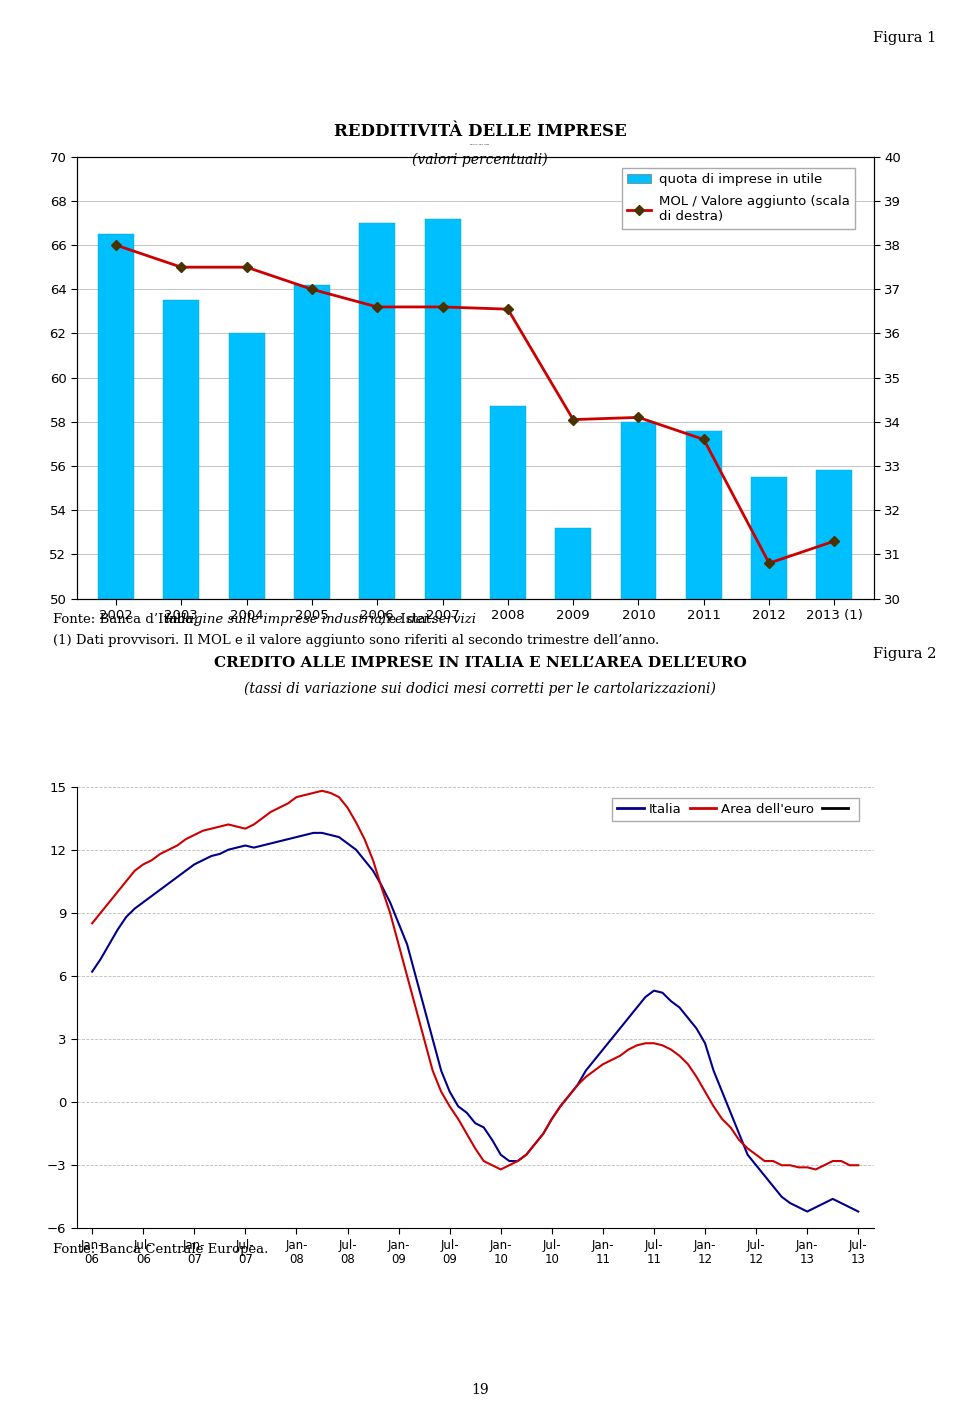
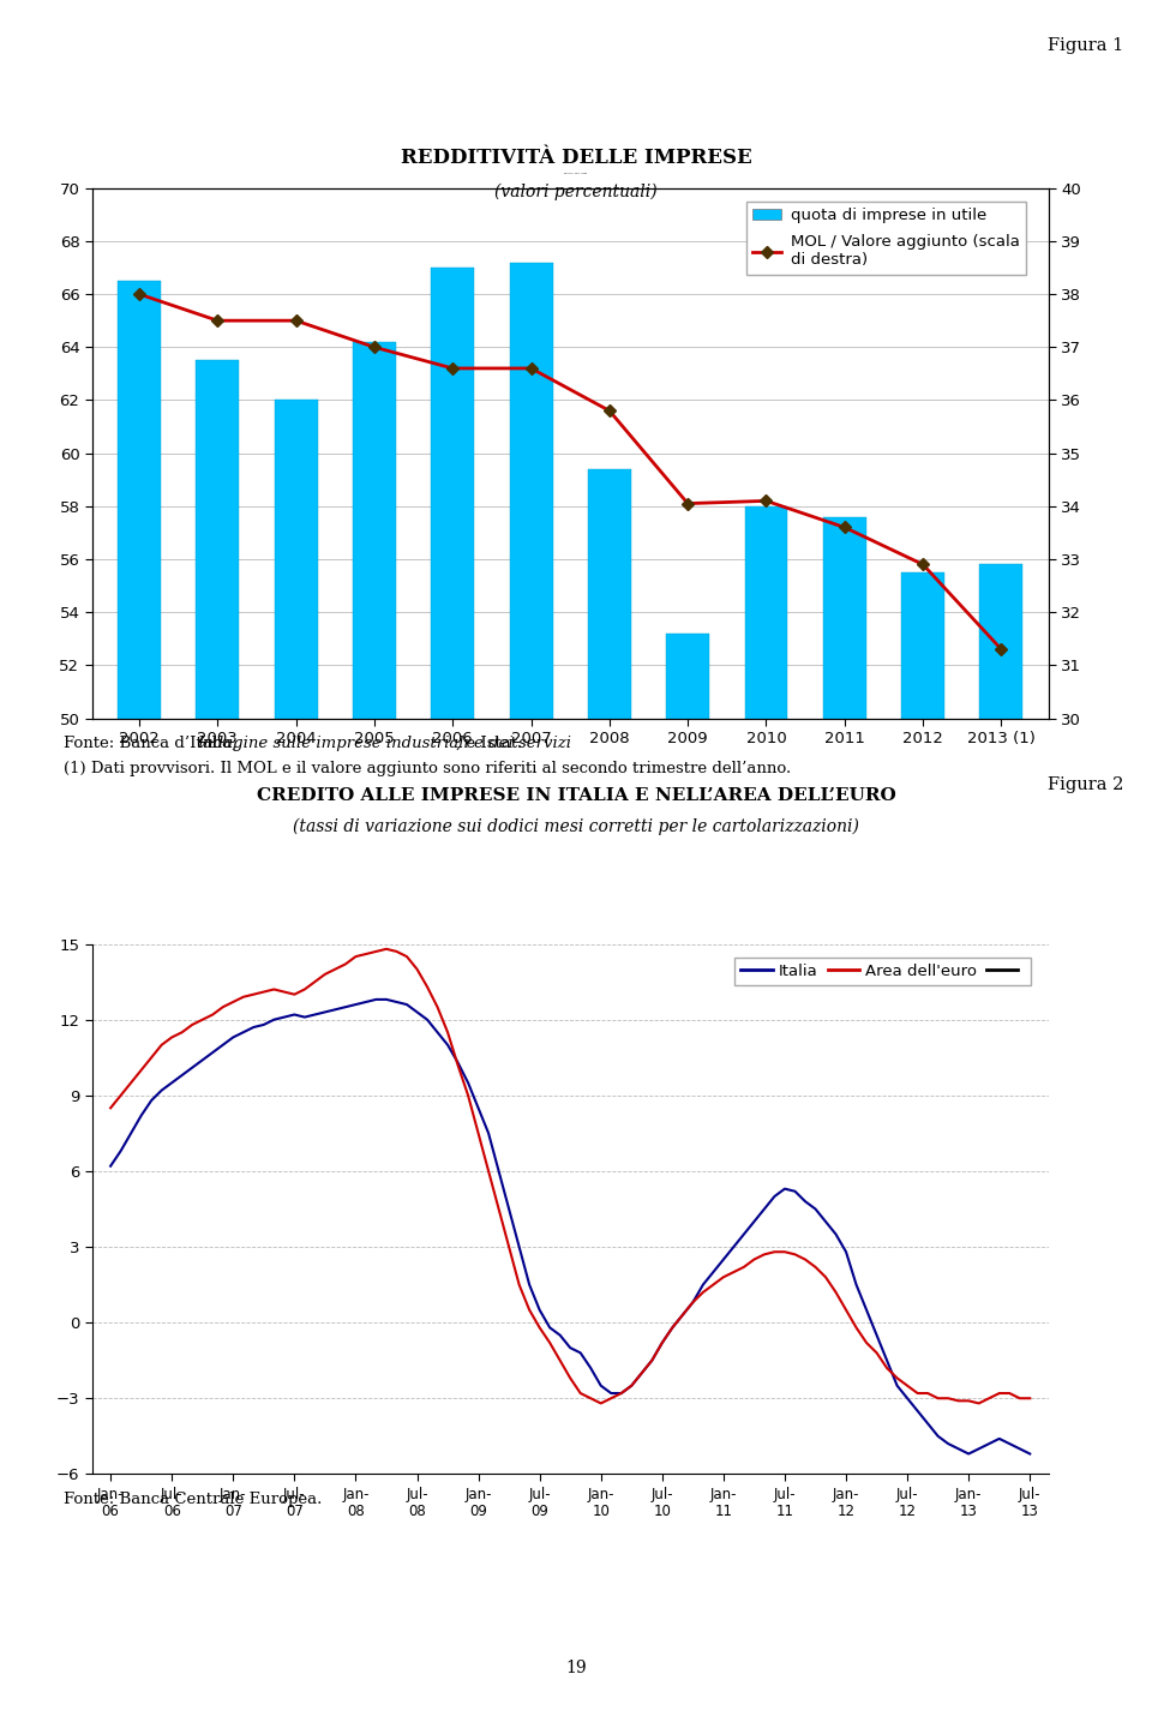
quota di imprese in utile/2008: 58.7 -> 59.4
MOL / Valore aggiunto (scala di destra)/2008: 36.55 -> 35.80
MOL / Valore aggiunto (scala di destra)/2012: 30.80 -> 32.90
